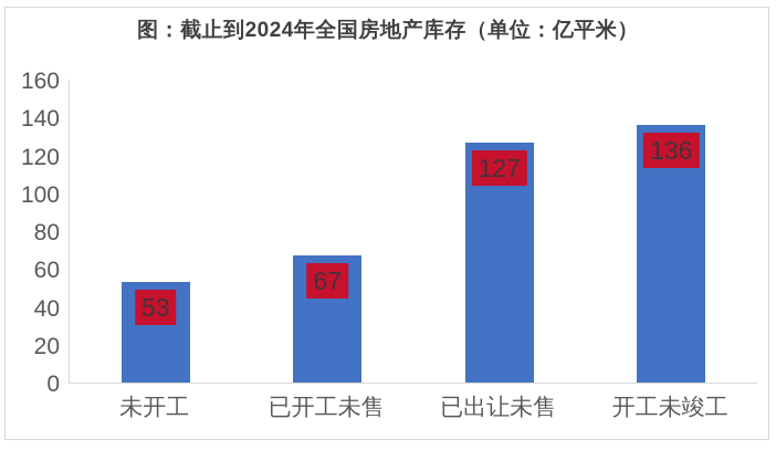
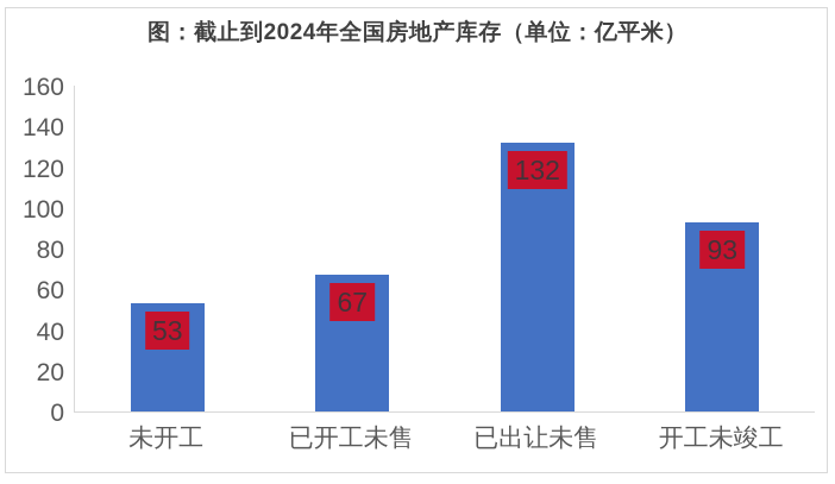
已出让未售: 127 -> 132
开工未竣工: 136 -> 93
